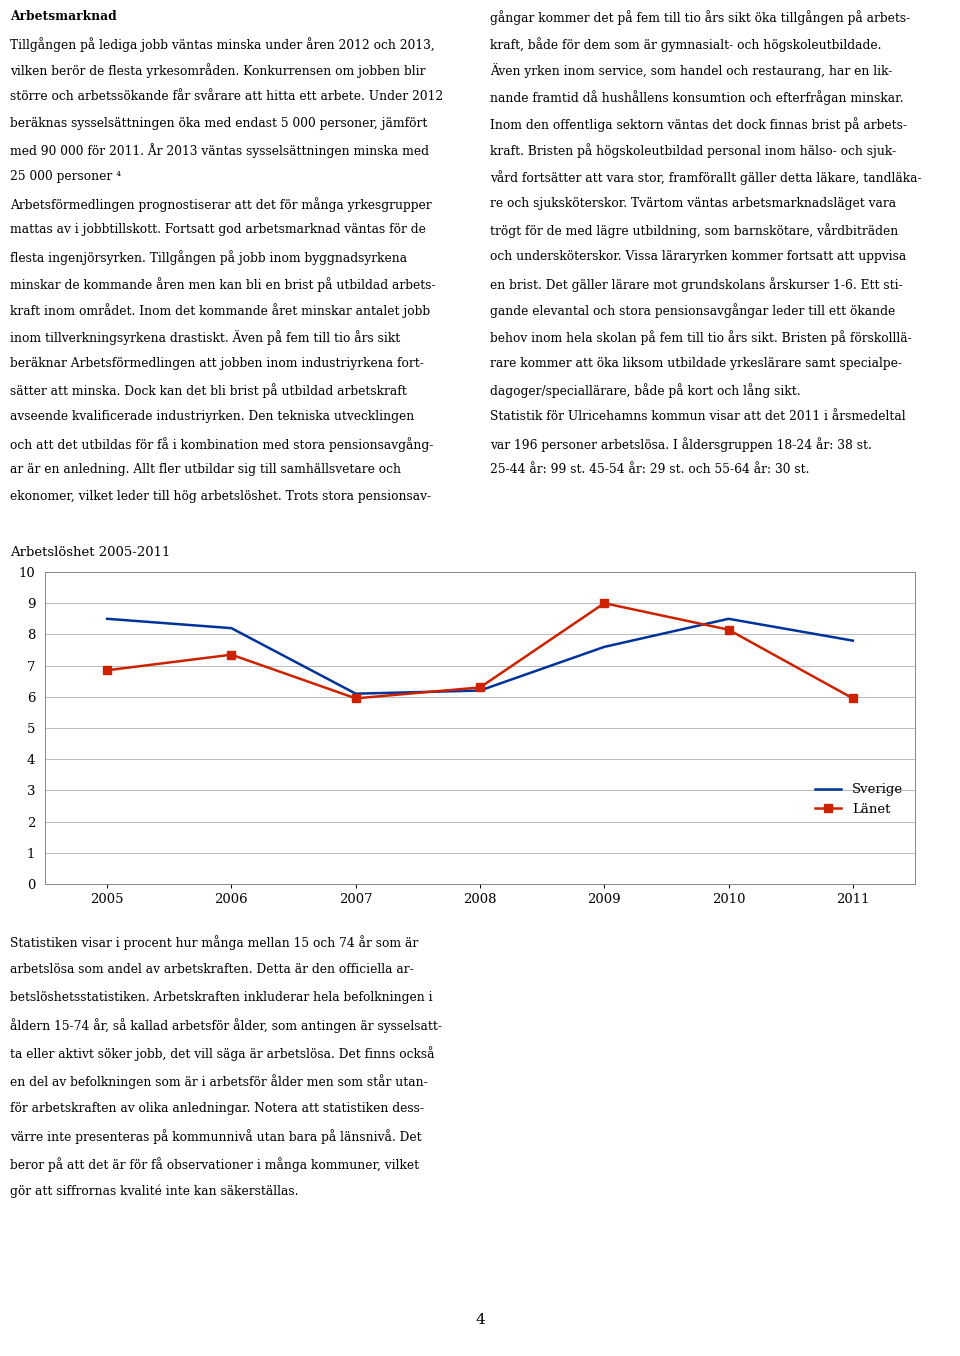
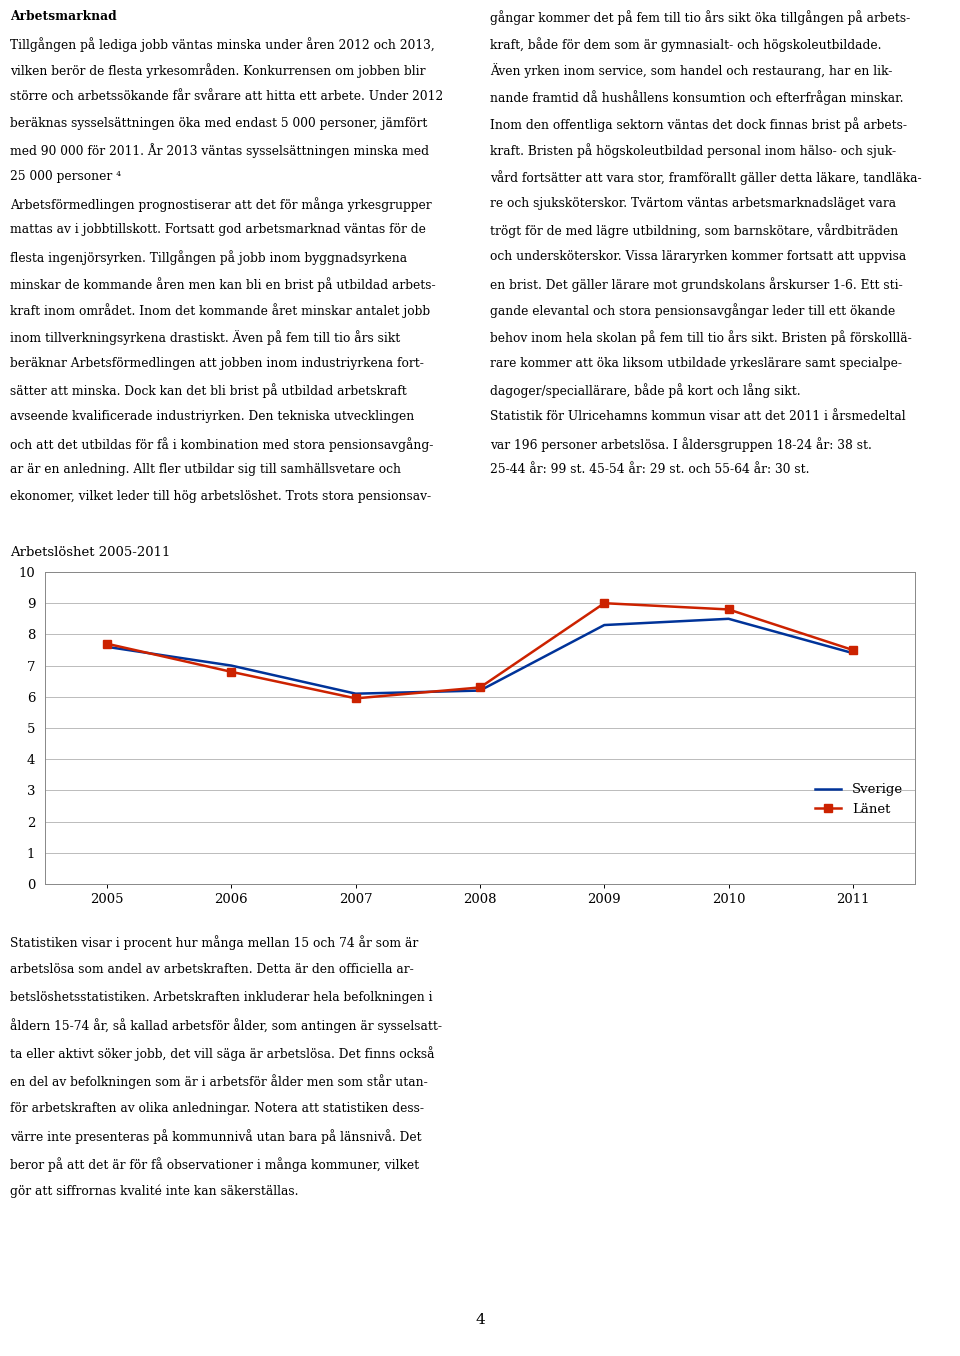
Sverige/2005: 8.5 -> 7.6
Länet/2005: 6.85 -> 7.70
Sverige/2006: 8.2 -> 7.0
Länet/2006: 7.35 -> 6.80
Sverige/2009: 7.6 -> 8.3
Länet/2010: 8.15 -> 8.80
Sverige/2011: 7.8 -> 7.4
Länet/2011: 5.95 -> 7.50
